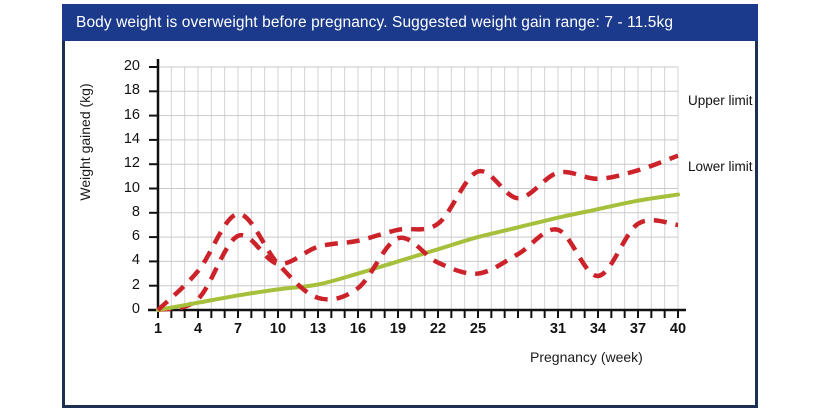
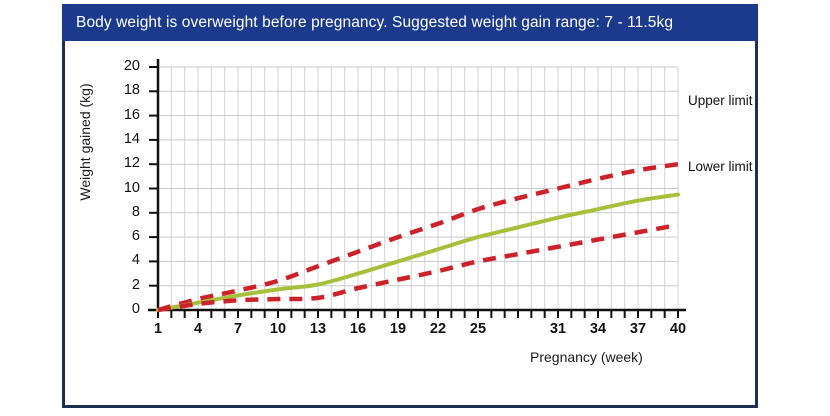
Lower limit/4: 3.2 -> 0.5
Upper limit/7: 6.1 -> 1.6
Lower limit/7: 7.9 -> 0.8
Upper limit/10: 3.8 -> 2.4
Lower limit/10: 3.8 -> 0.9
Upper limit/13: 5.2 -> 3.6
Upper limit/16: 5.7 -> 4.8
Upper limit/19: 6.6 -> 6.0
Lower limit/19: 5.9 -> 2.5
Lower limit/22: 3.9 -> 3.2
Upper limit/25: 11.4 -> 8.3
Lower limit/25: 3.0 -> 4.0
Upper limit/31: 11.3 -> 10.0
Lower limit/31: 6.6 -> 5.2
Lower limit/34: 2.8 -> 5.8
Lower limit/37: 7.1 -> 6.4
Upper limit/40: 12.7 -> 12.0
